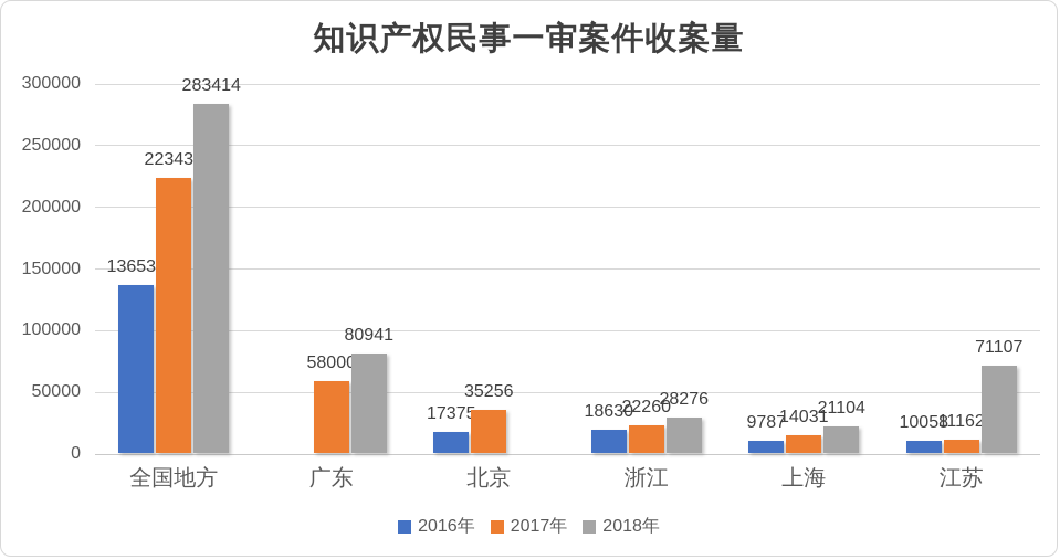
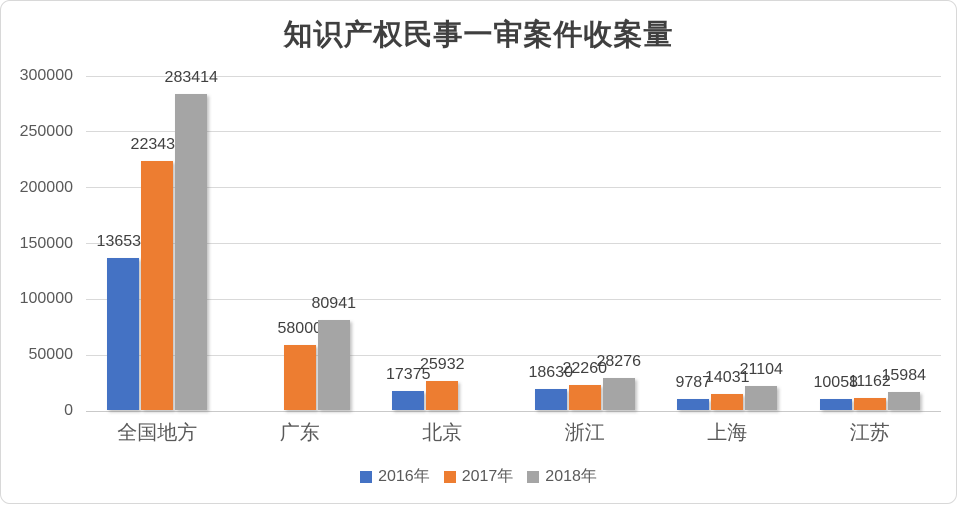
2017年/北京: 35256 -> 25932
2018年/江苏: 71107 -> 15984
